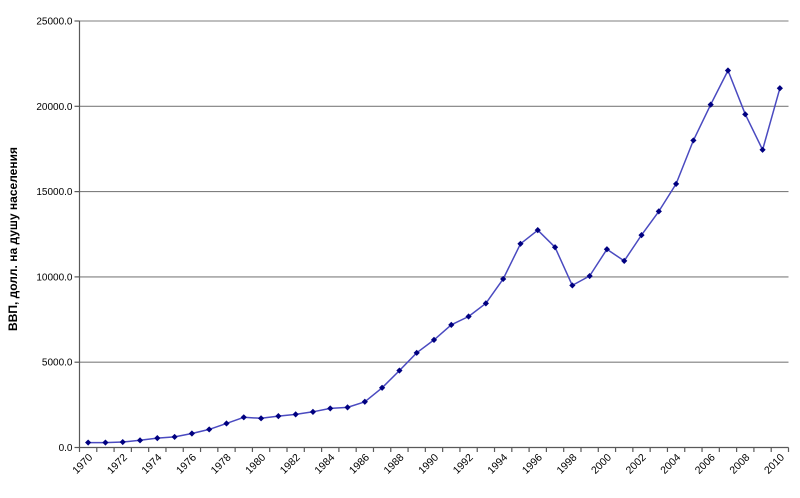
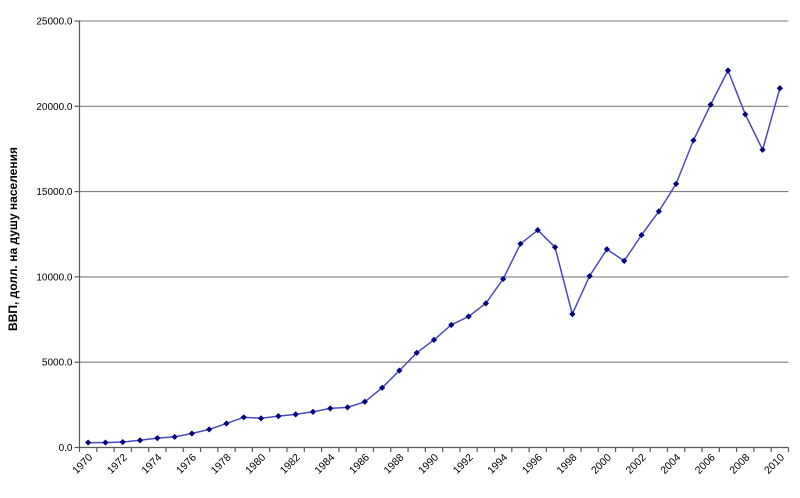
1998: 9500 -> 7800
